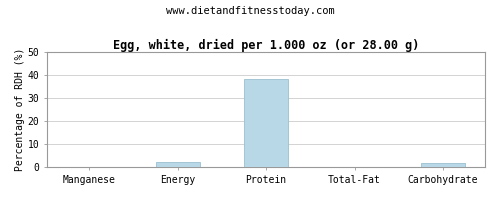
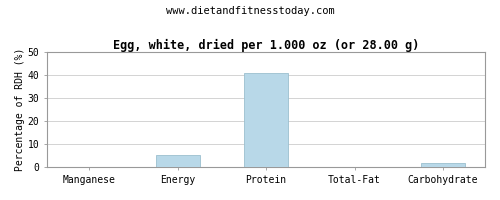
Energy: 2.5 -> 5.2
Protein: 38.5 -> 41.0
